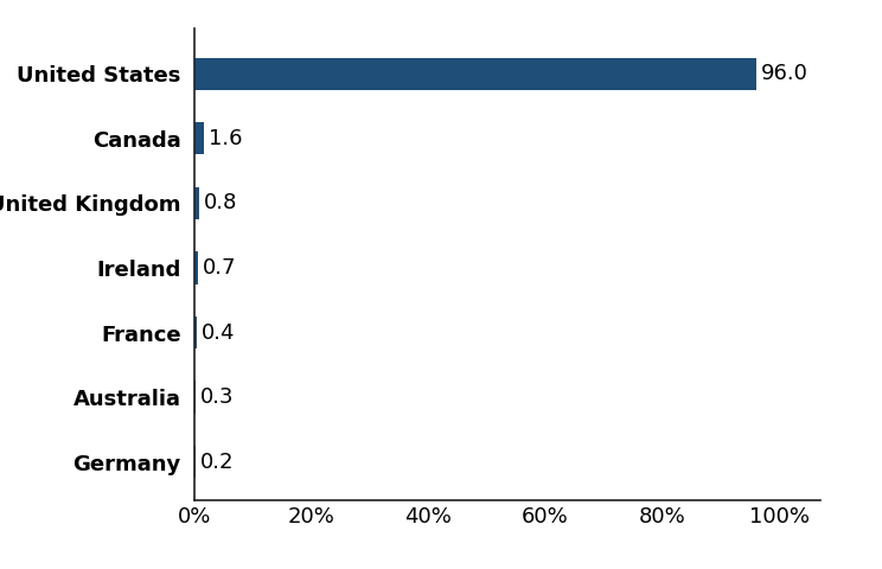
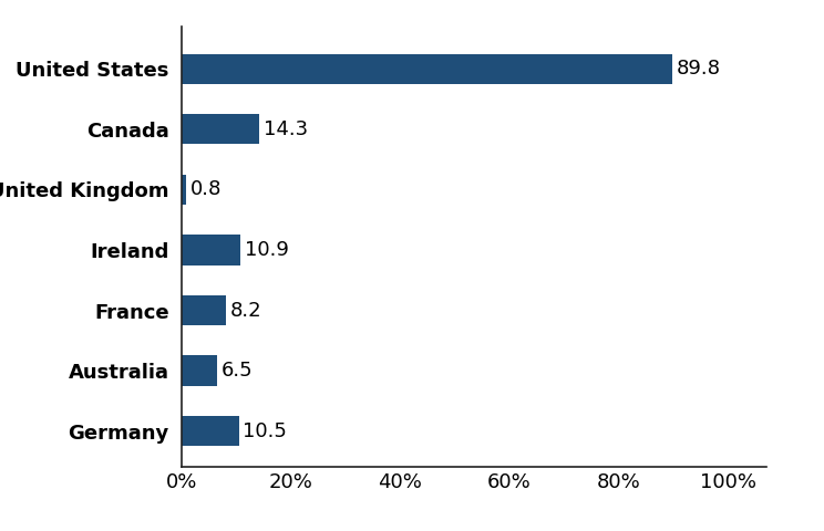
United States: 96.0 -> 89.8
Canada: 1.6 -> 14.3
Ireland: 0.7 -> 10.9
France: 0.4 -> 8.2
Australia: 0.3 -> 6.5
Germany: 0.2 -> 10.5
